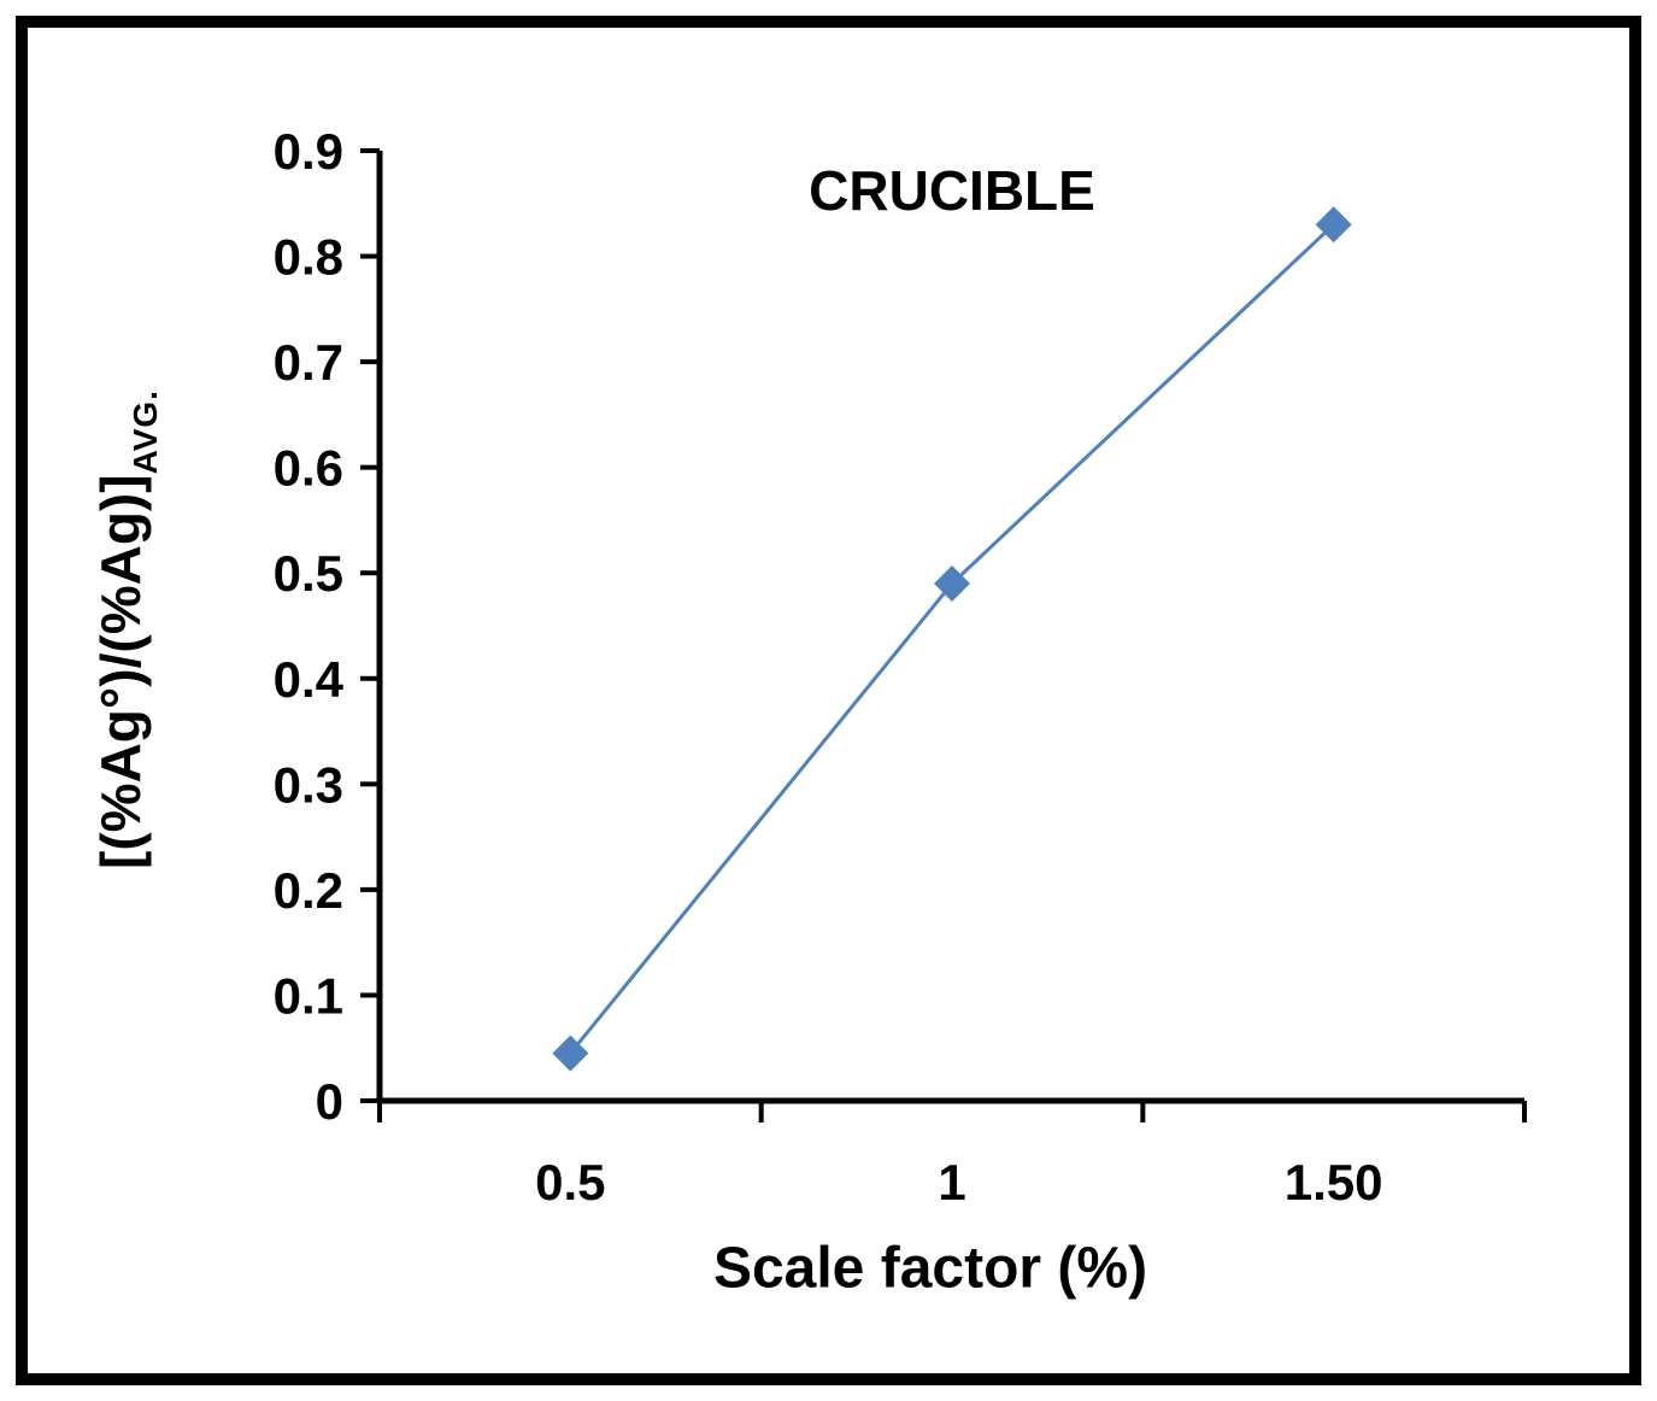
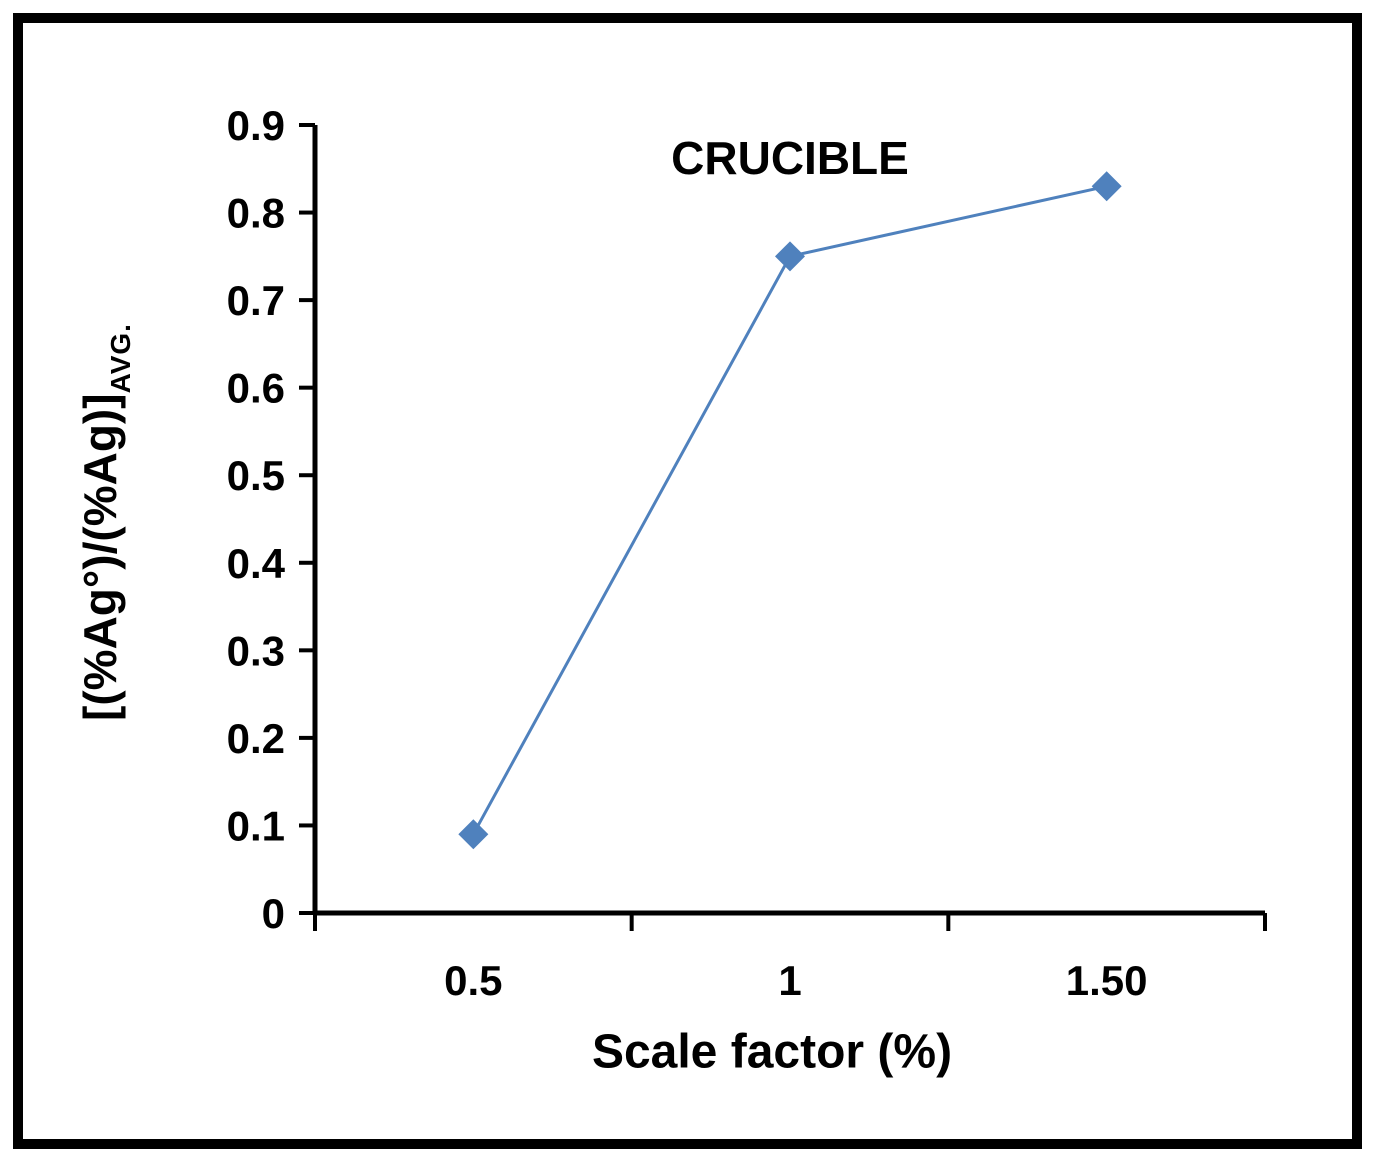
0.5: 0.04 -> 0.09
1: 0.49 -> 0.75
